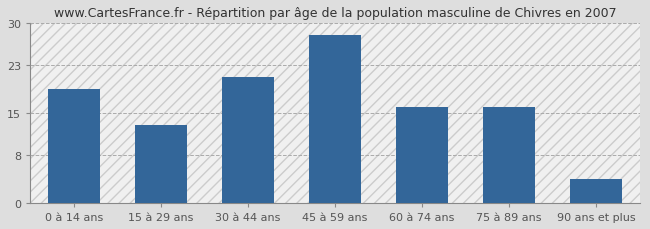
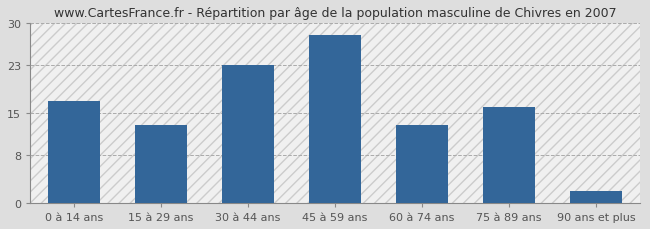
0 à 14 ans: 19 -> 17
30 à 44 ans: 21 -> 23
60 à 74 ans: 16 -> 13
90 ans et plus: 4 -> 2
